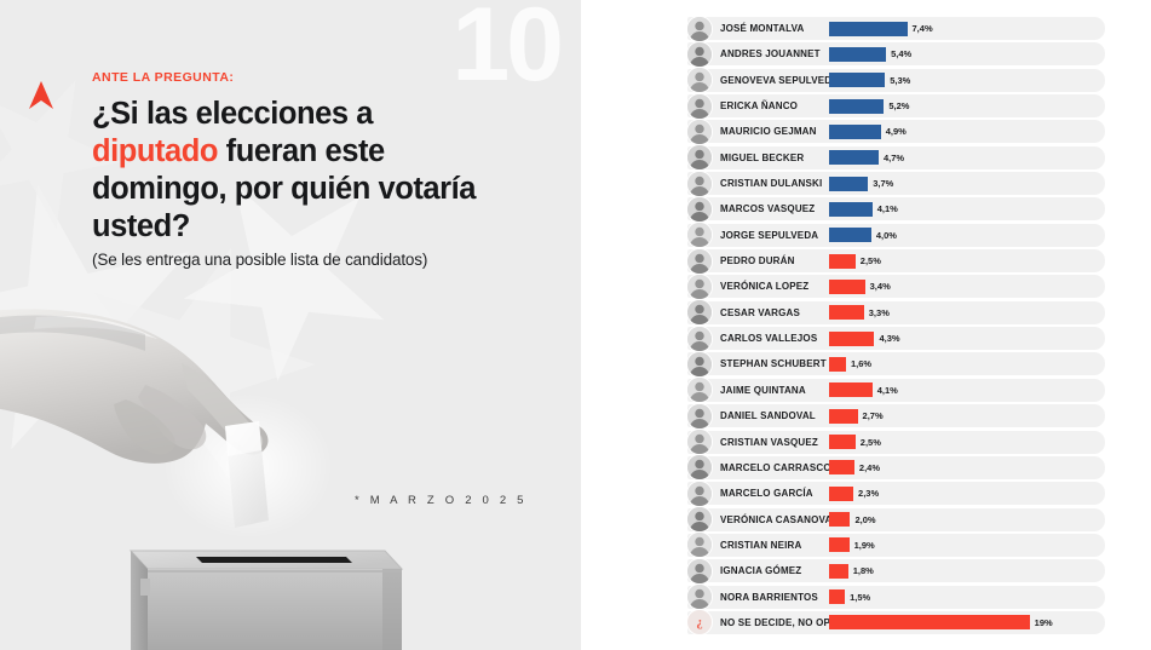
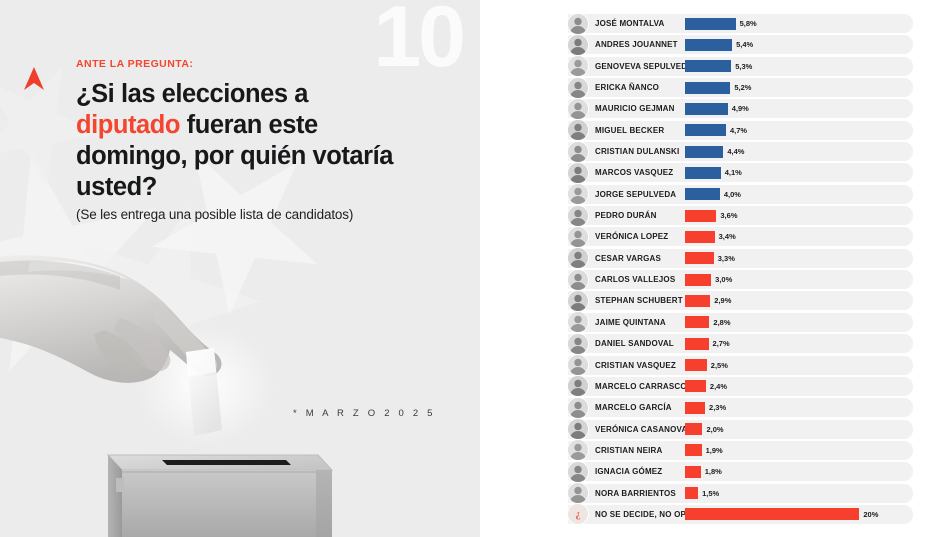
JOSÉ MONTALVA: 7,4% -> 5,8%
CRISTIAN DULANSKI: 3,7% -> 4,4%
PEDRO DURÁN: 2,5% -> 3,6%
CARLOS VALLEJOS: 4,3% -> 3,0%
STEPHAN SCHUBERT: 1,6% -> 2,9%
JAIME QUINTANA: 4,1% -> 2,8%
NO SE DECIDE, NO OPINA: 19% -> 20%
